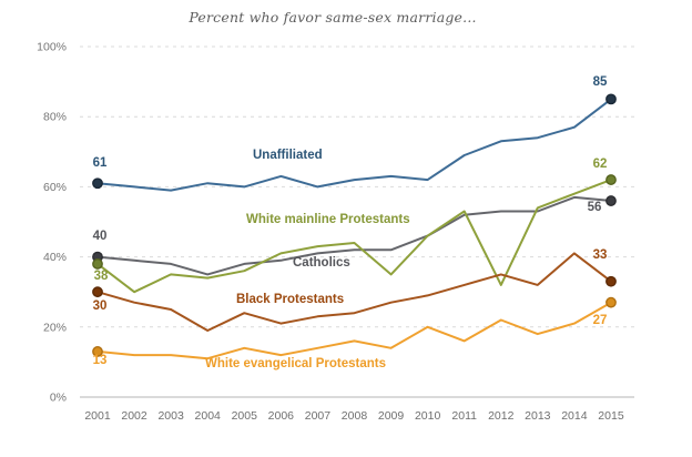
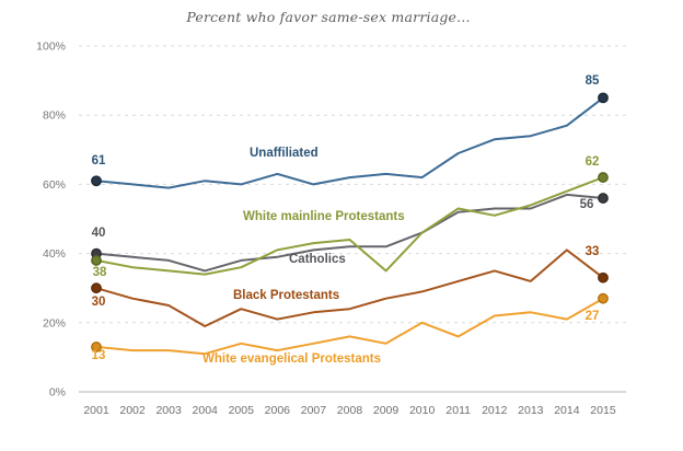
White mainline Protestants/2002: 30% -> 36%
White mainline Protestants/2012: 32% -> 51%
White evangelical Protestants/2013: 18% -> 23%
